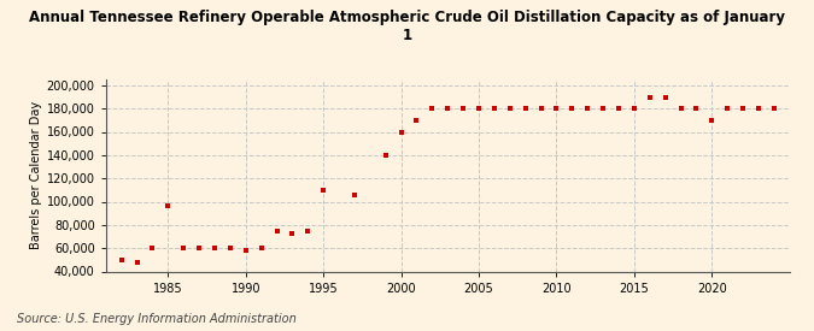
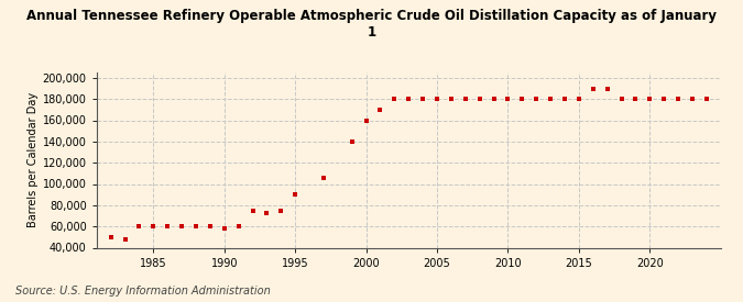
1985: 96,000 -> 60,000
1995: 110,000 -> 90,000
2020: 170,000 -> 180,000
